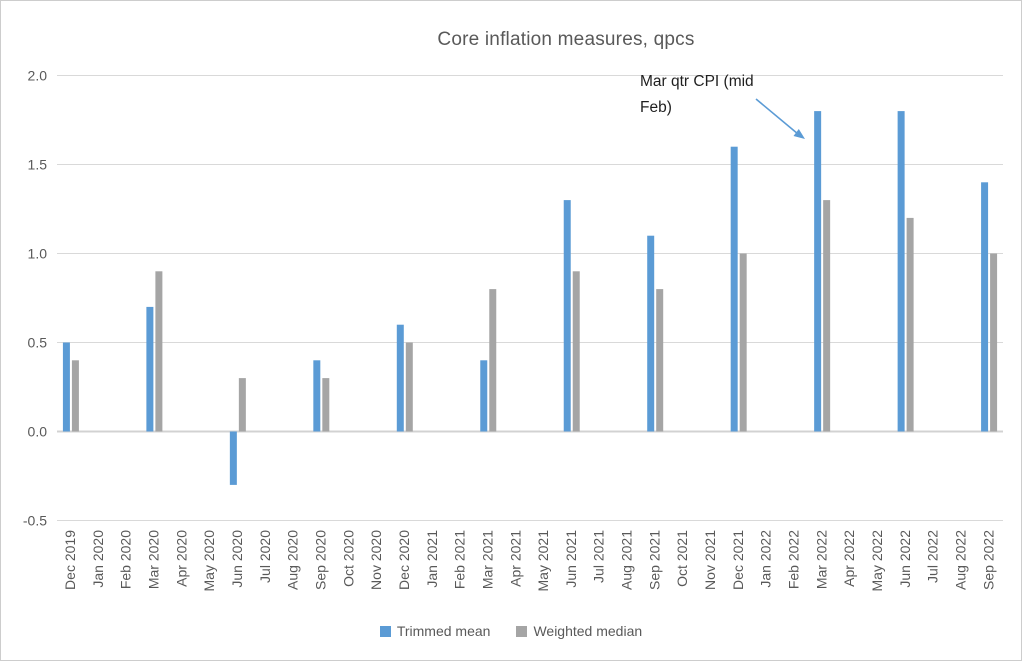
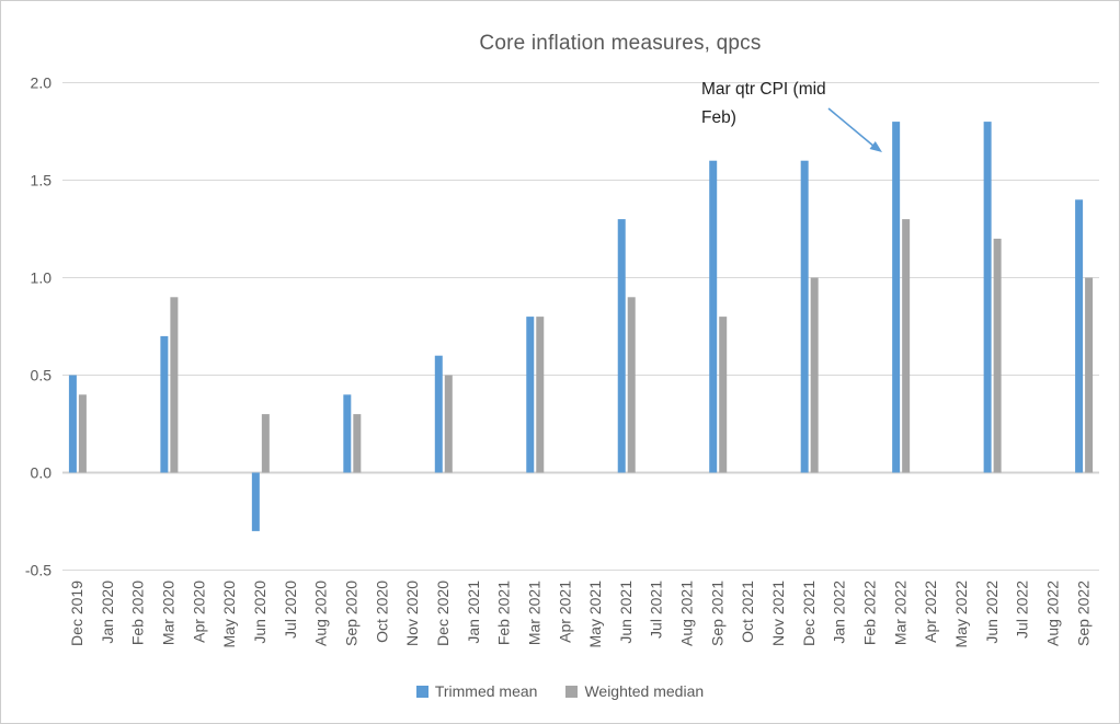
Trimmed mean/Mar 2021: 0.4 -> 0.8
Trimmed mean/Sep 2021: 1.1 -> 1.6
